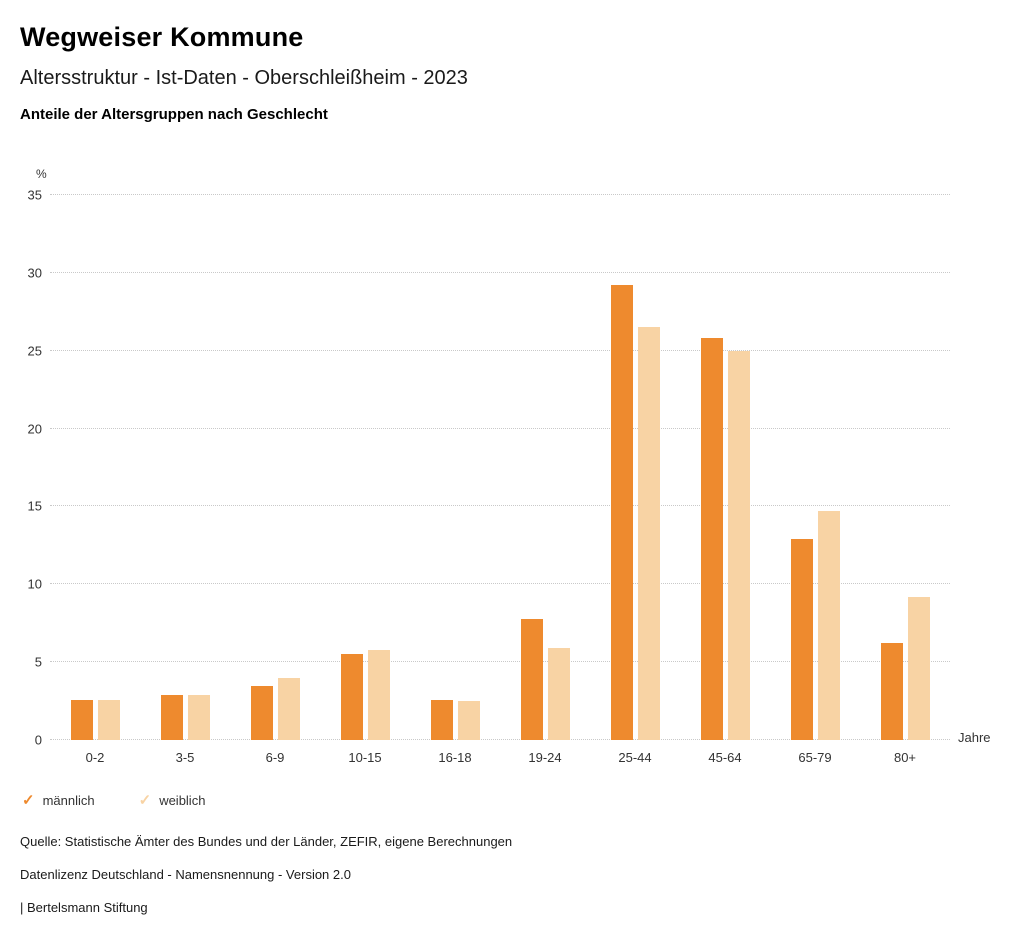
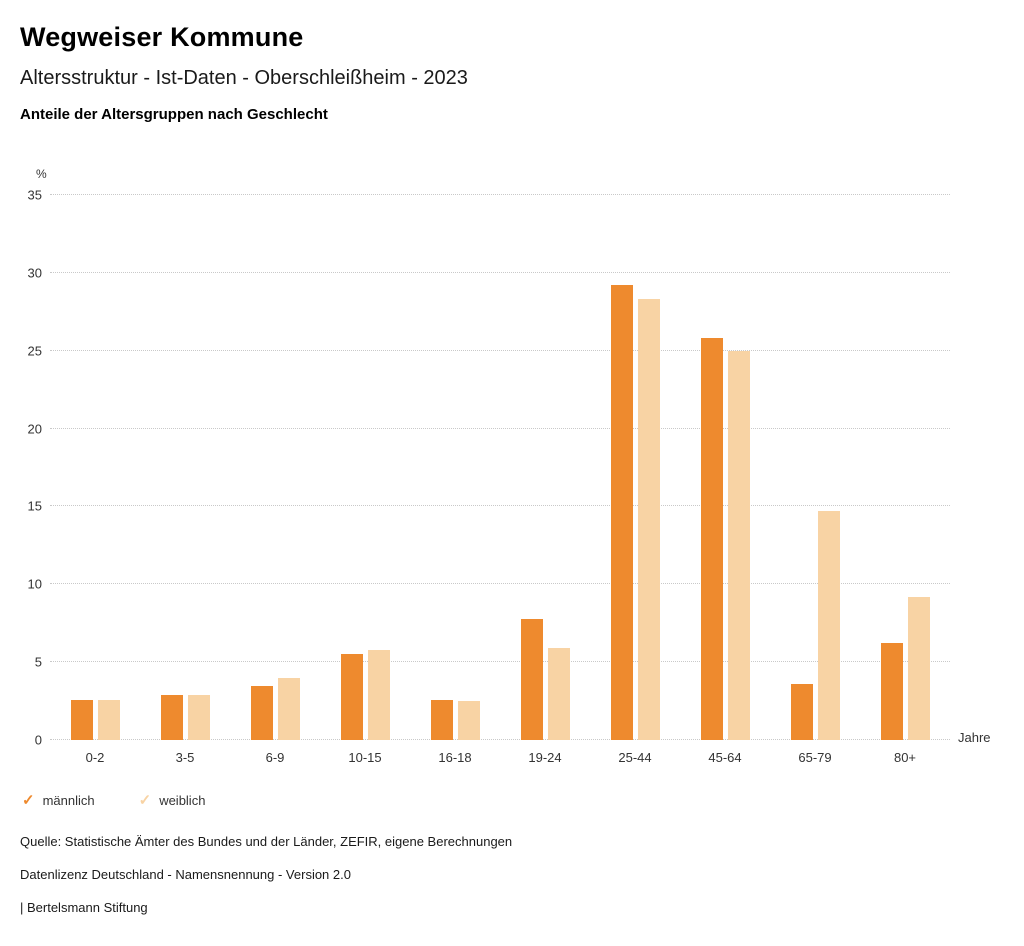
weiblich/25-44: 26.5 -> 28.3
männlich/65-79: 12.9 -> 3.6
